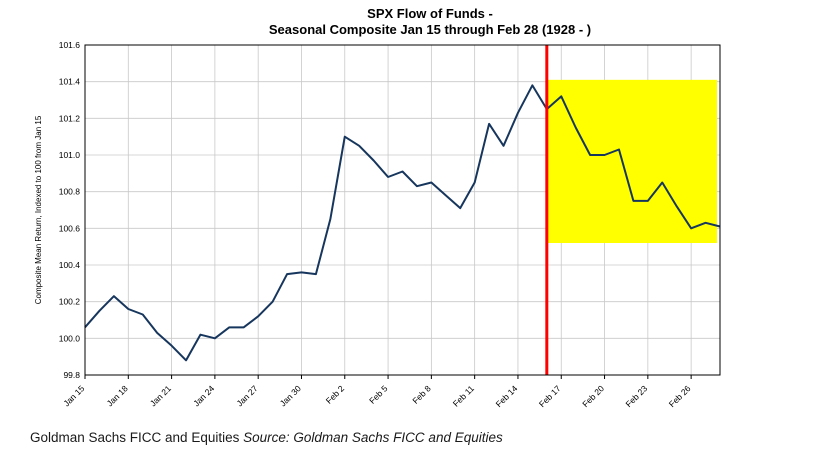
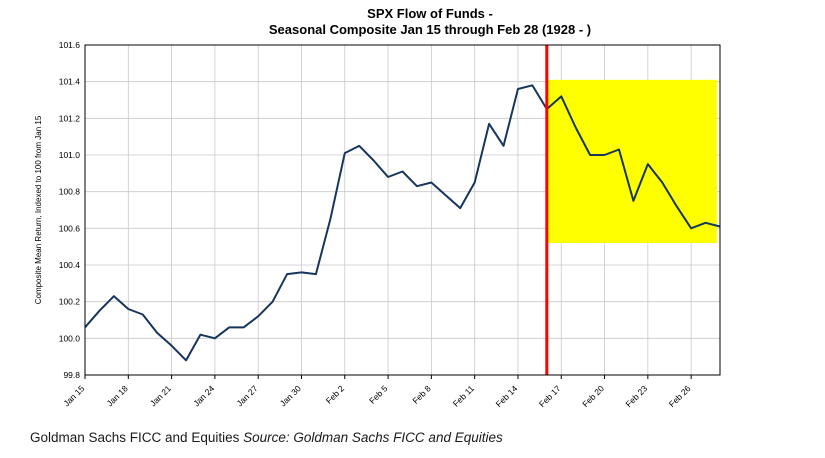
Feb 2: 101.10 -> 101.01
Feb 14: 101.23 -> 101.36
Feb 23: 100.75 -> 100.95
